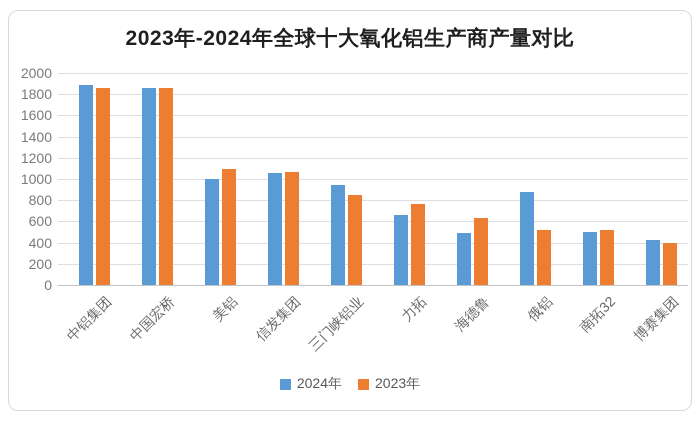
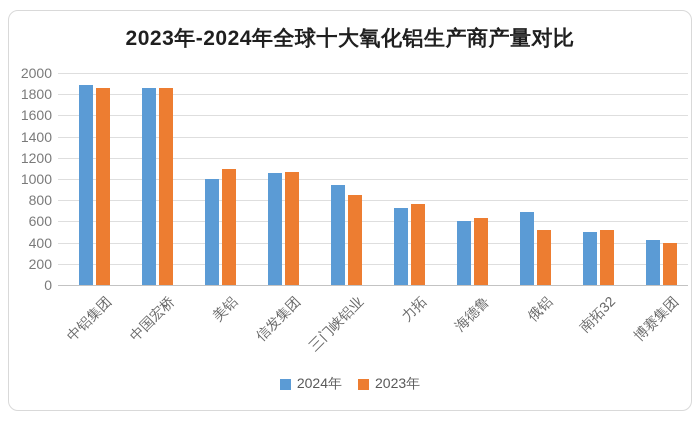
2024年/力拓: 660 -> 730
2024年/海德鲁: 490 -> 600
2024年/俄铝: 880 -> 680
